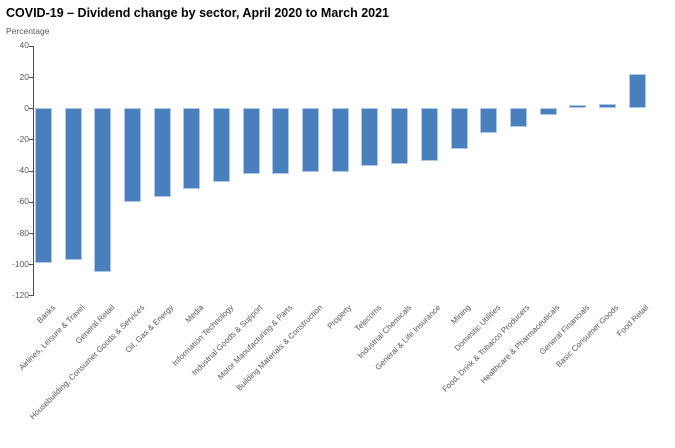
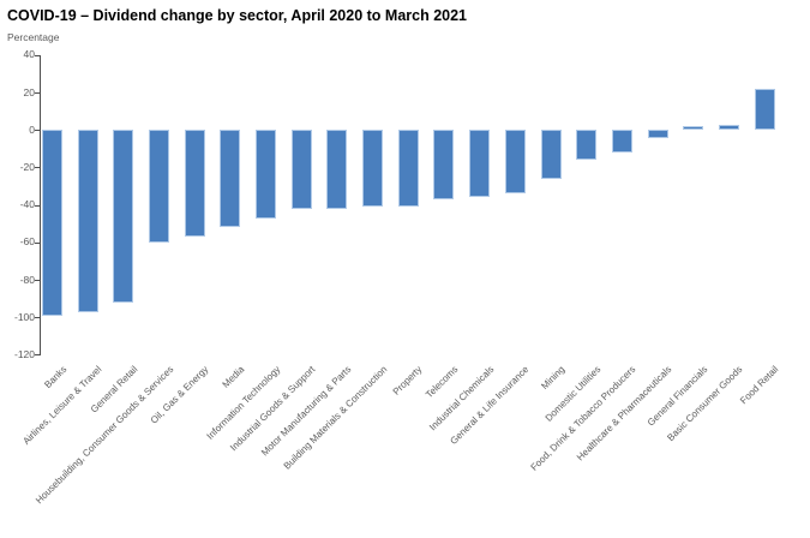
General Retail: -105 -> -92
